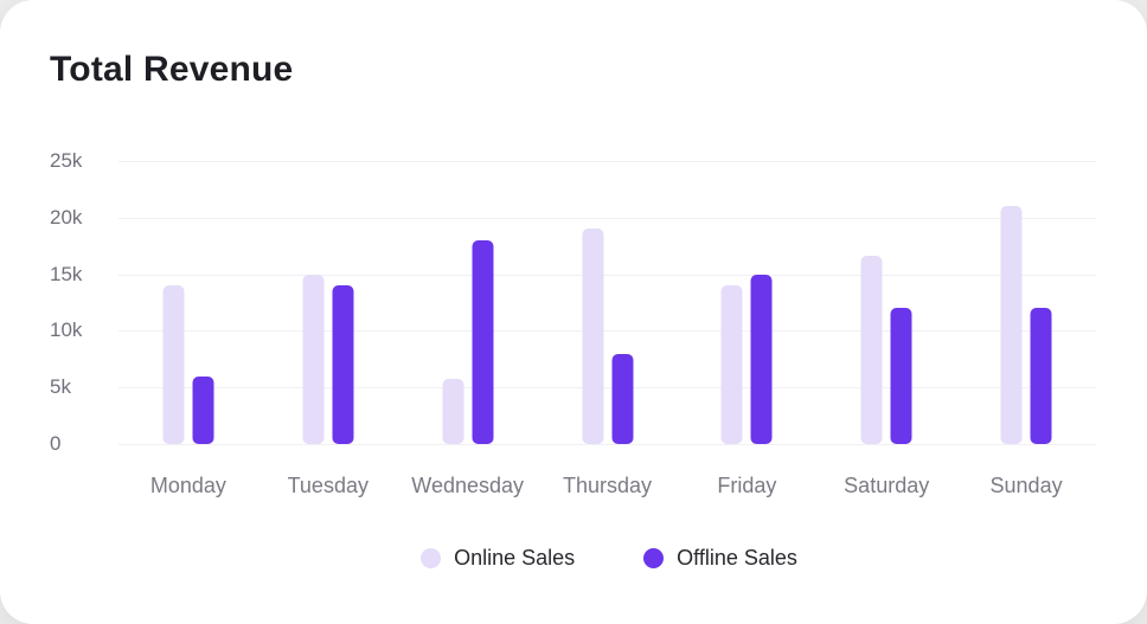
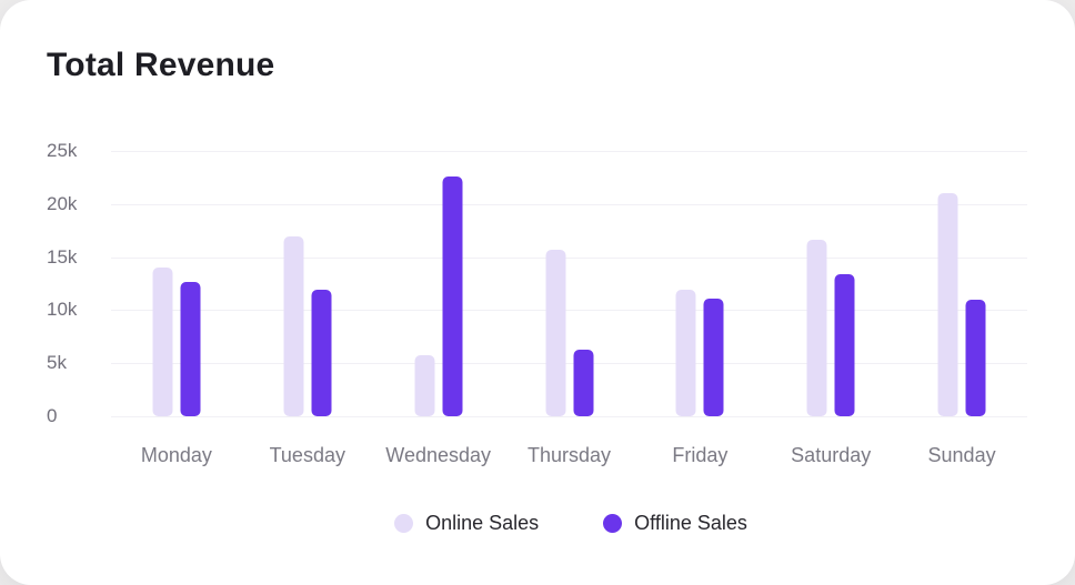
Offline Sales/Monday: 6k -> 13k
Online Sales/Tuesday: 15k -> 17k
Offline Sales/Tuesday: 14k -> 12k
Offline Sales/Wednesday: 18k -> 23k
Online Sales/Thursday: 19k -> 16k
Offline Sales/Thursday: 8k -> 6k
Online Sales/Friday: 14k -> 12k
Offline Sales/Friday: 15k -> 11k
Offline Sales/Saturday: 12k -> 13k
Offline Sales/Sunday: 12k -> 11k
